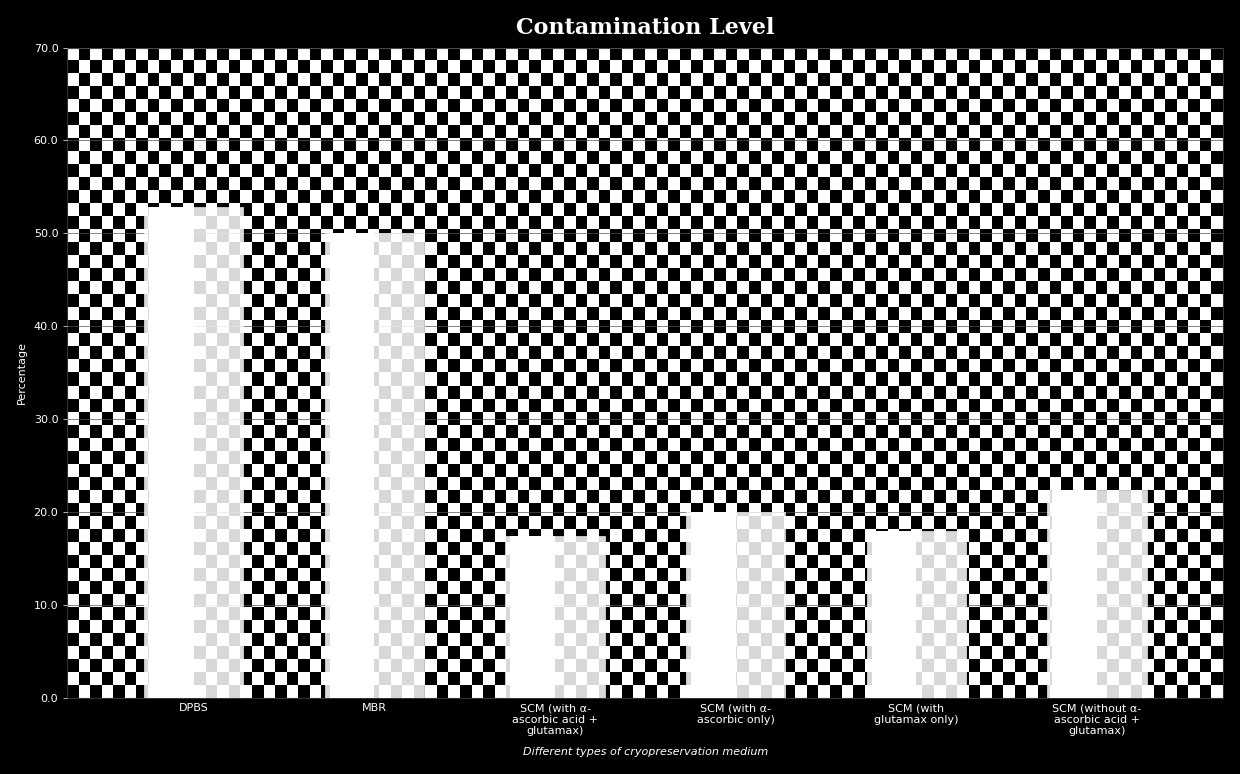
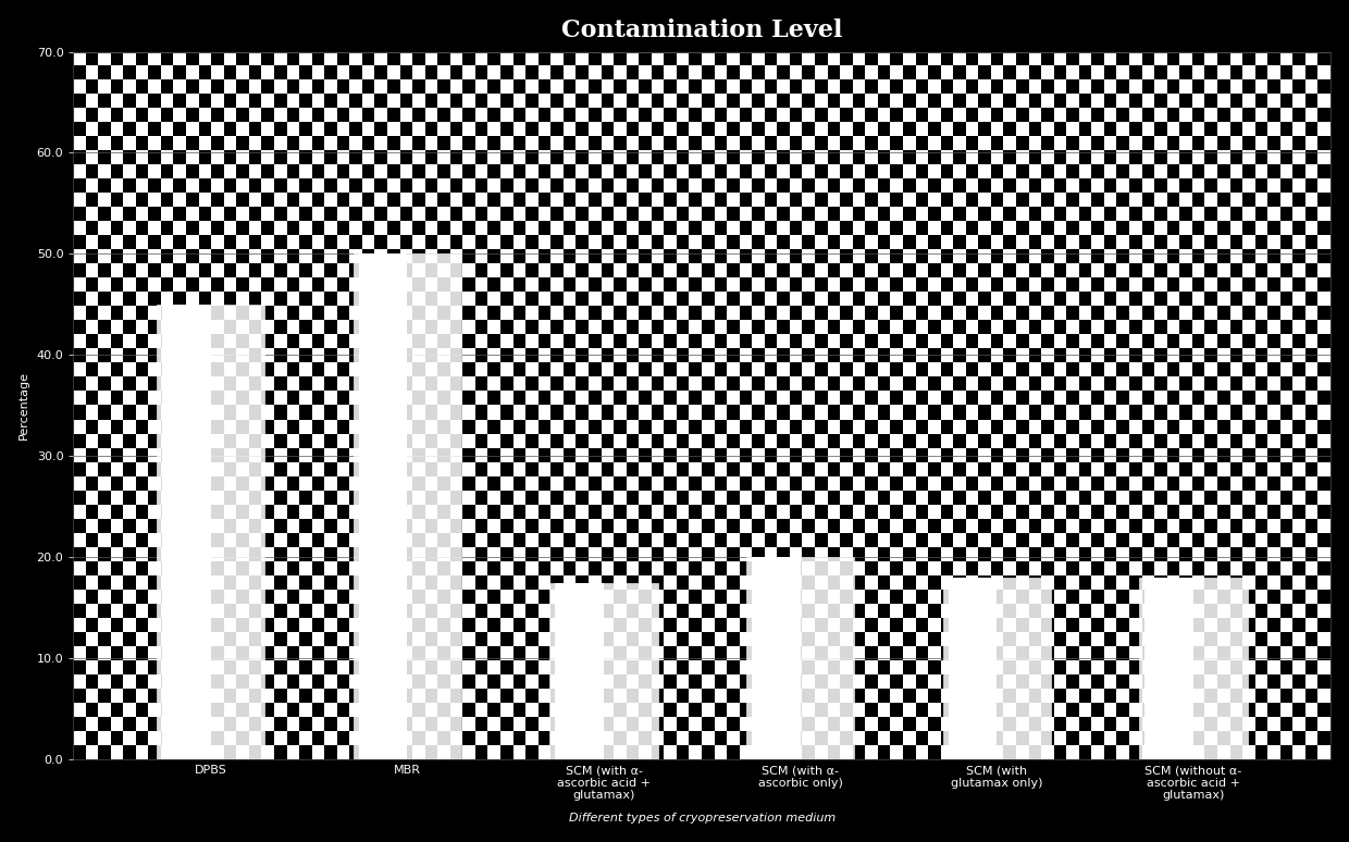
DPBS: 52.8 -> 45.0
SCM (without α- ascorbic acid + glutamax): 22.4 -> 18.0
